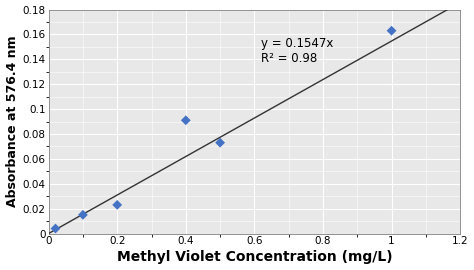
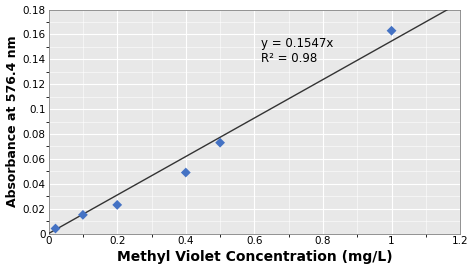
0.4: 0.091 -> 0.049
